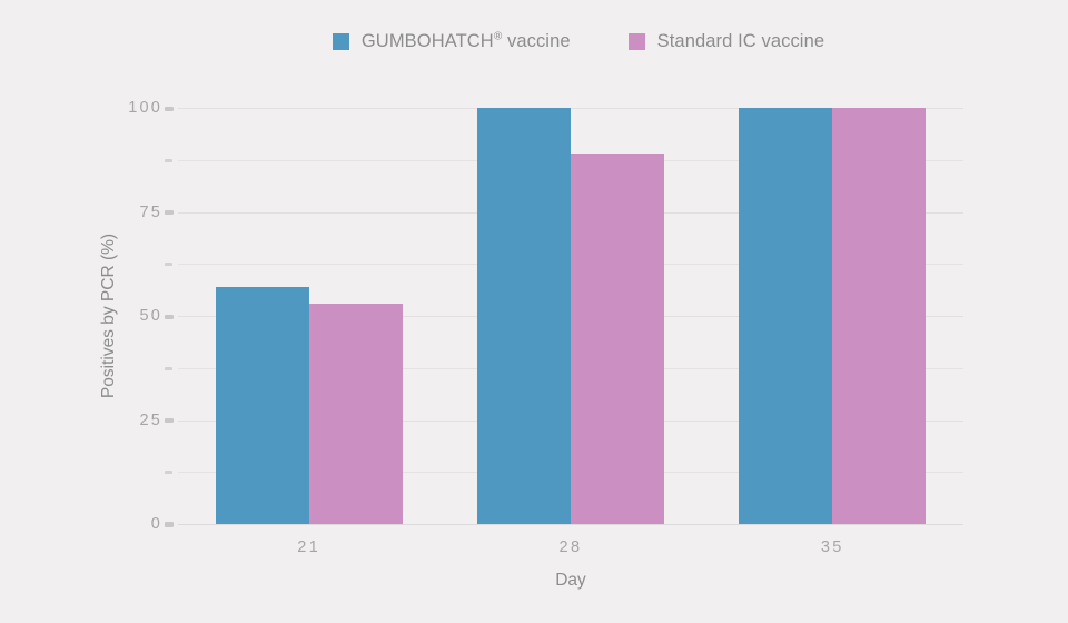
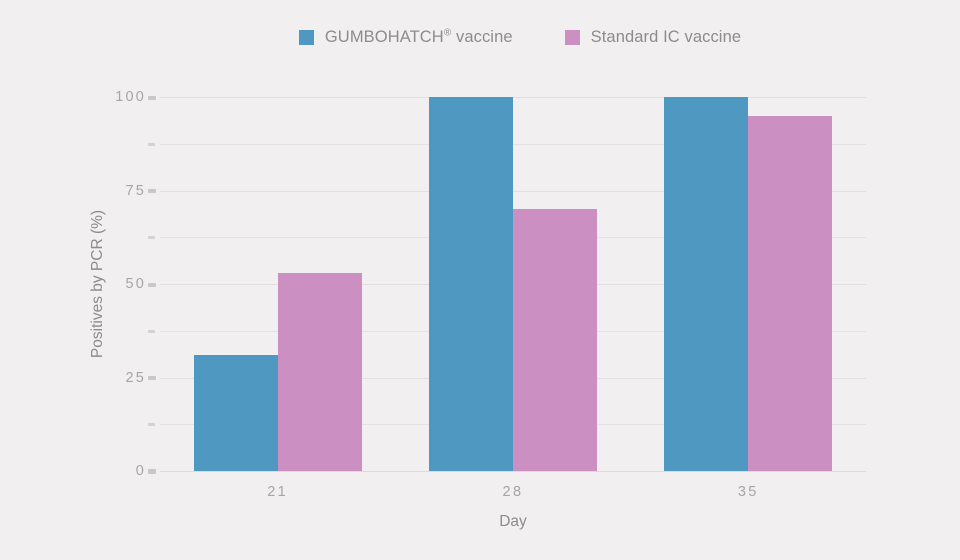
GUMBOHATCH® vaccine/21: 57 -> 31
Standard IC vaccine/28: 89 -> 70
Standard IC vaccine/35: 100 -> 95
